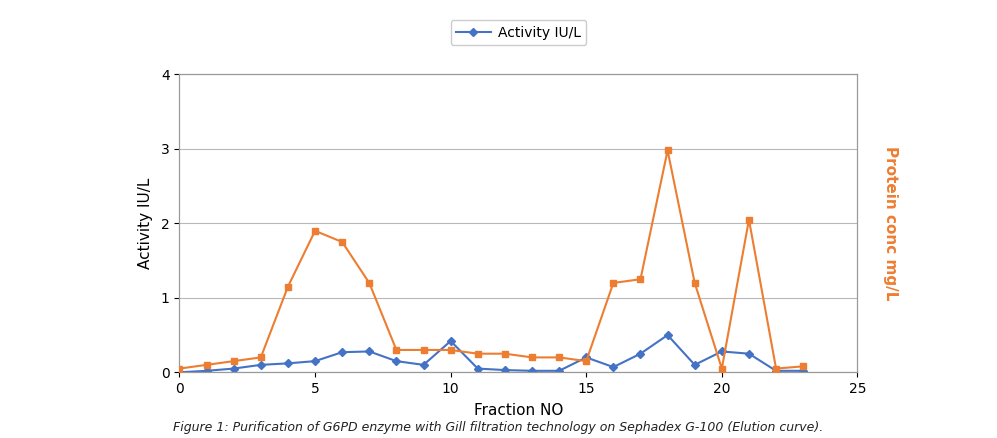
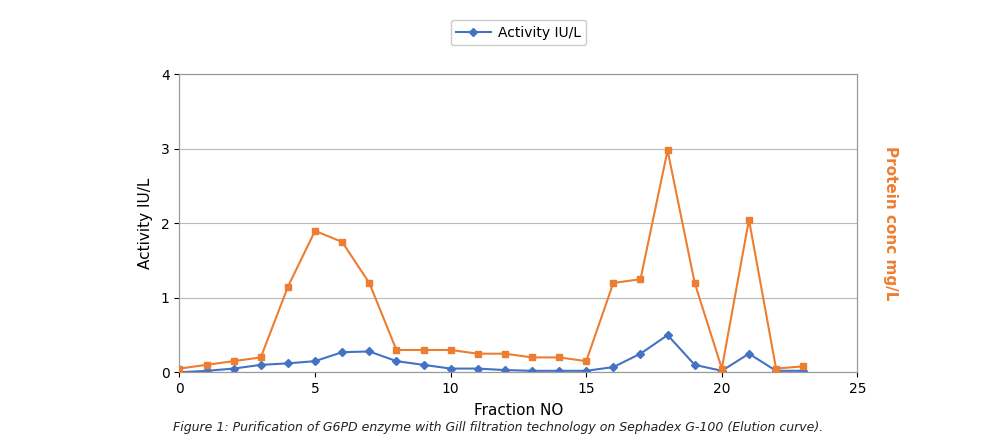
Activity IU/L/10: 0.42 -> 0.05
Activity IU/L/15: 0.20 -> 0.02
Activity IU/L/20: 0.28 -> 0.02
